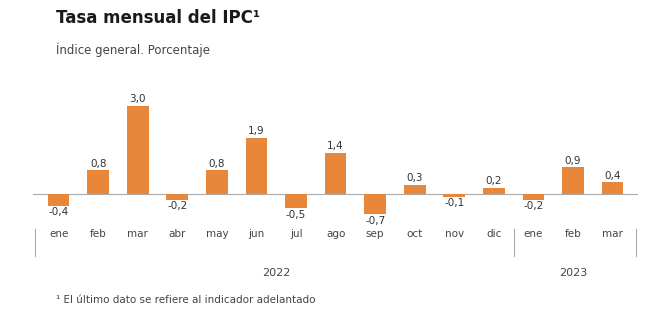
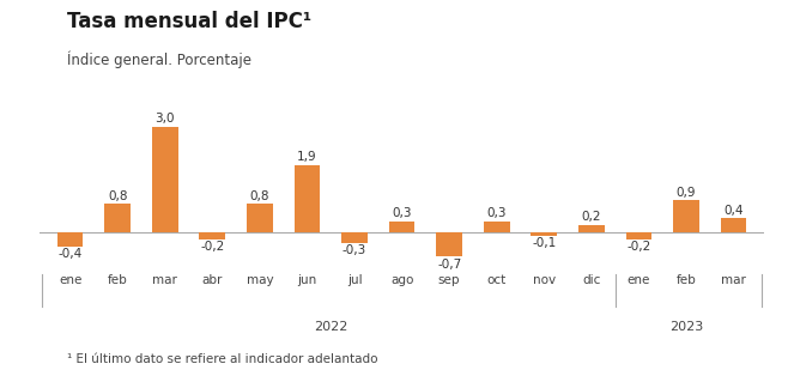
jul: -0,5 -> -0,3
ago: 1,4 -> 0,3
